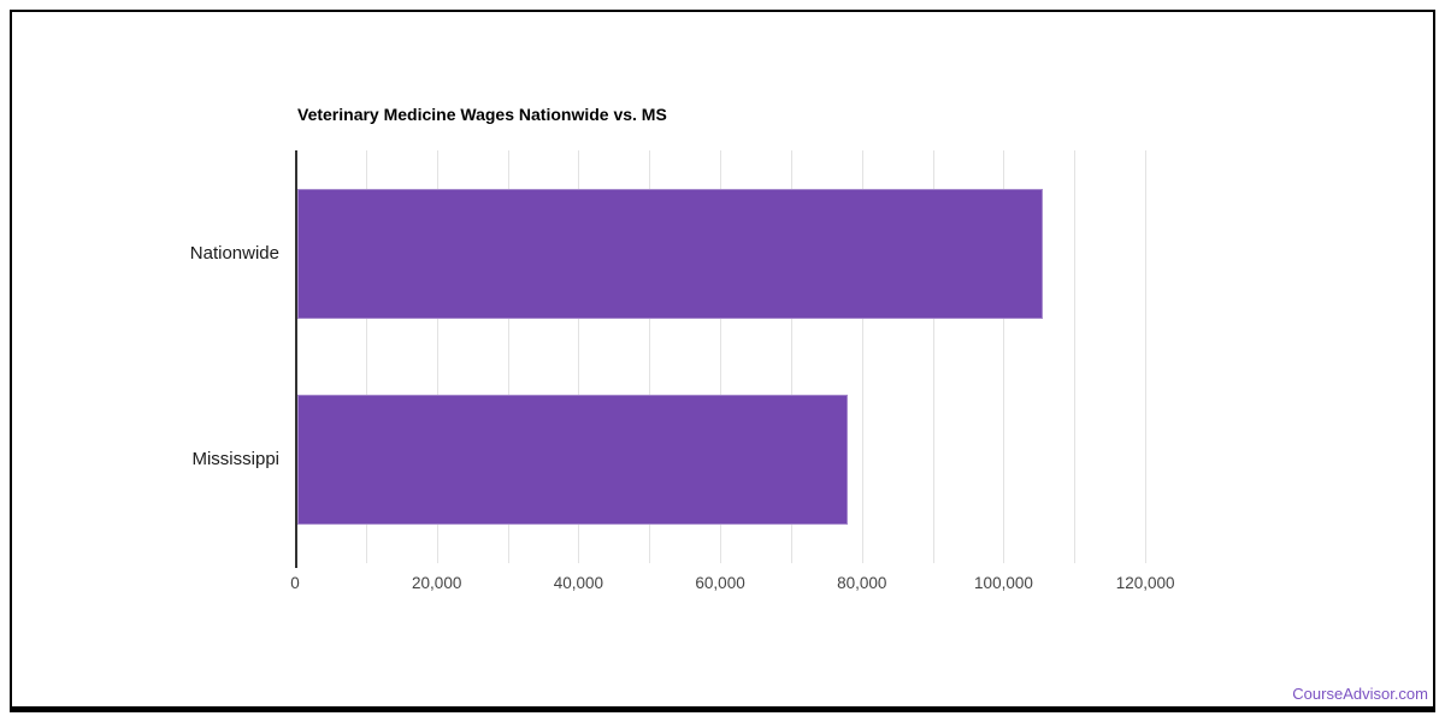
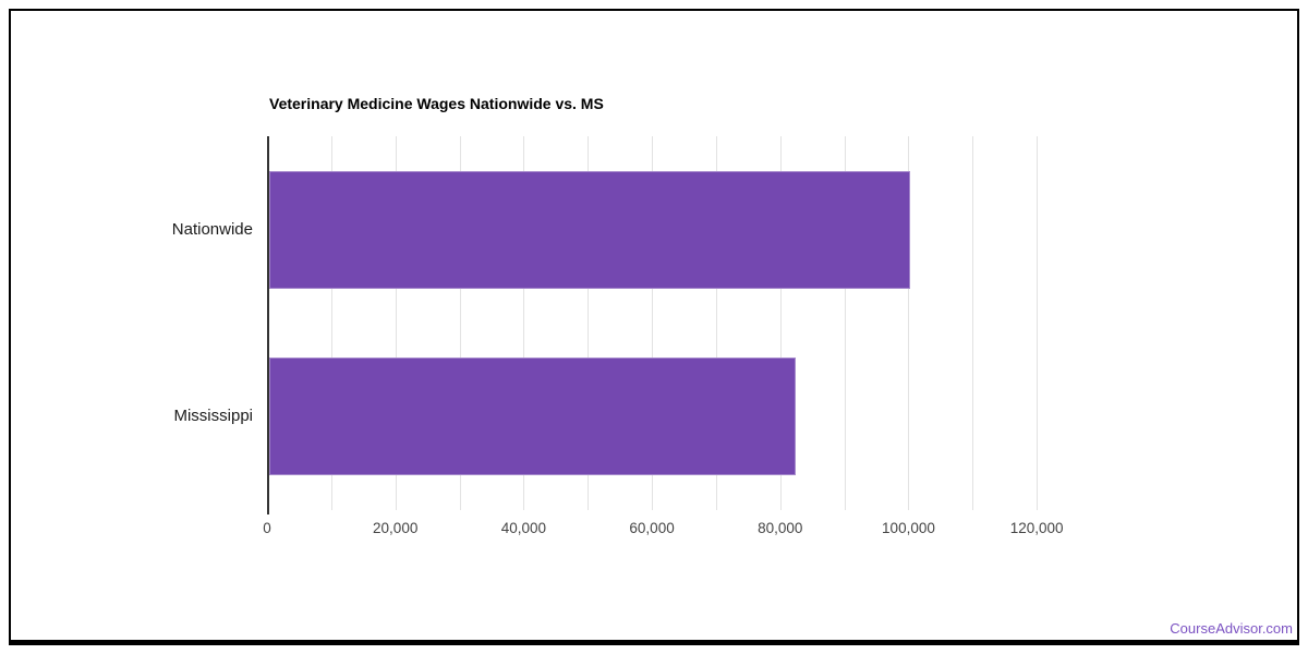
Nationwide: 105000 -> 100000
Mississippi: 78000 -> 82000
